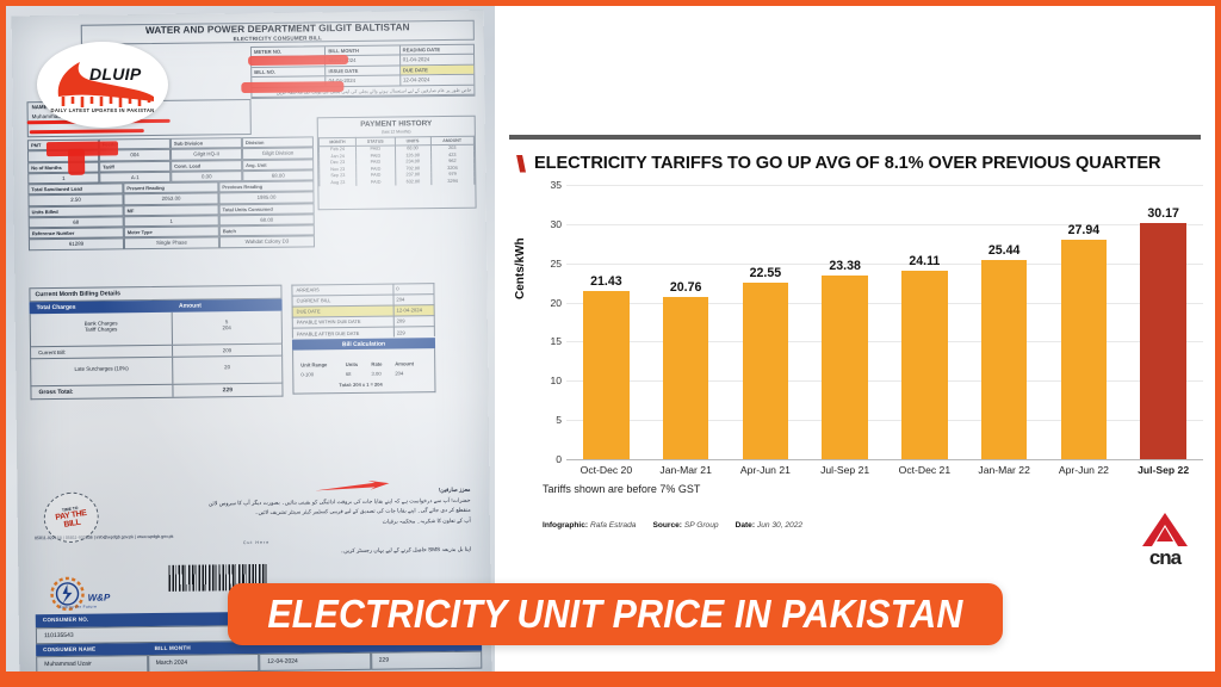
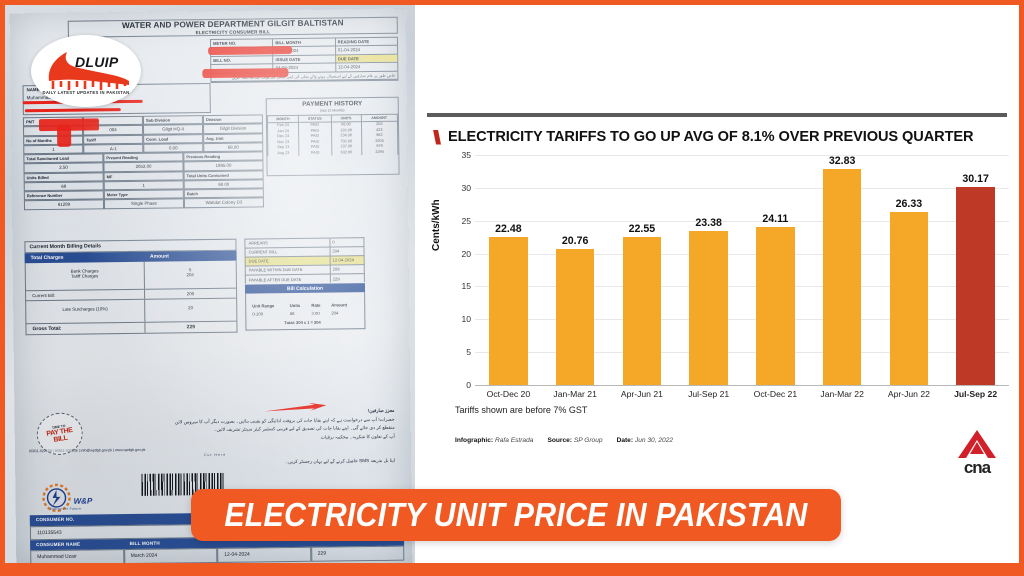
Oct-Dec 20: 21.43 -> 22.48
Jan-Mar 22: 25.44 -> 32.83
Apr-Jun 22: 27.94 -> 26.33
